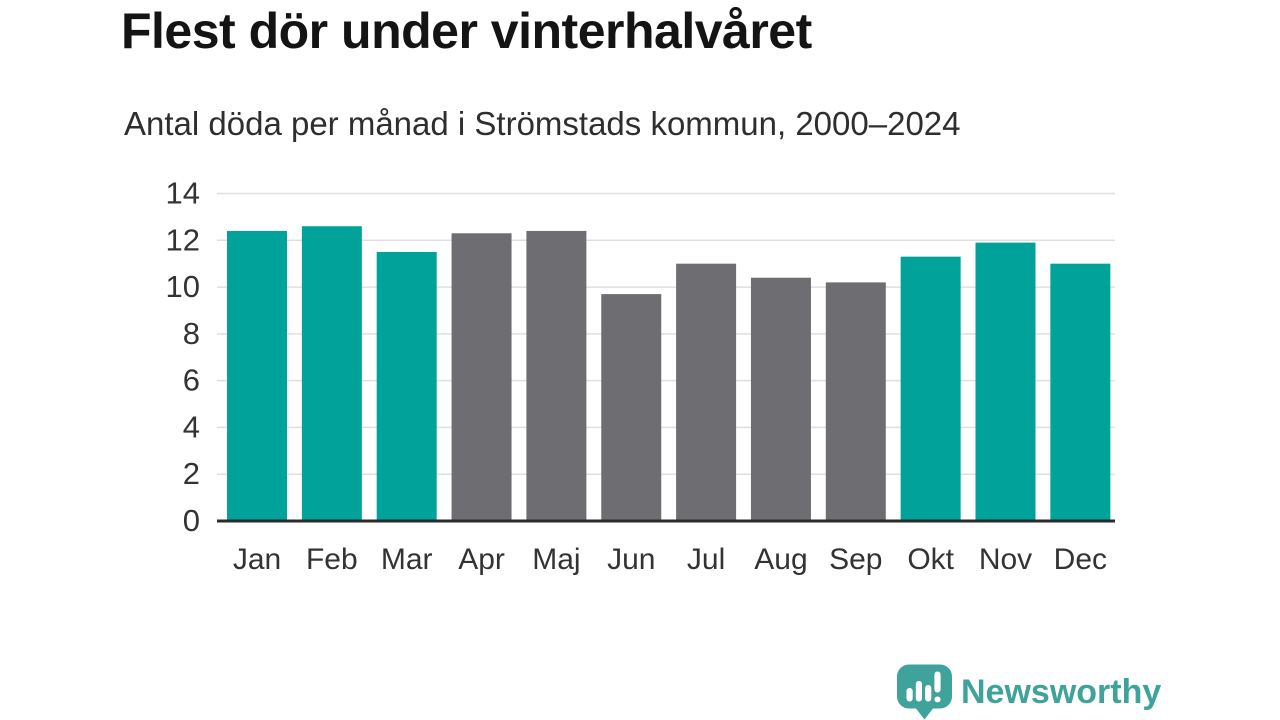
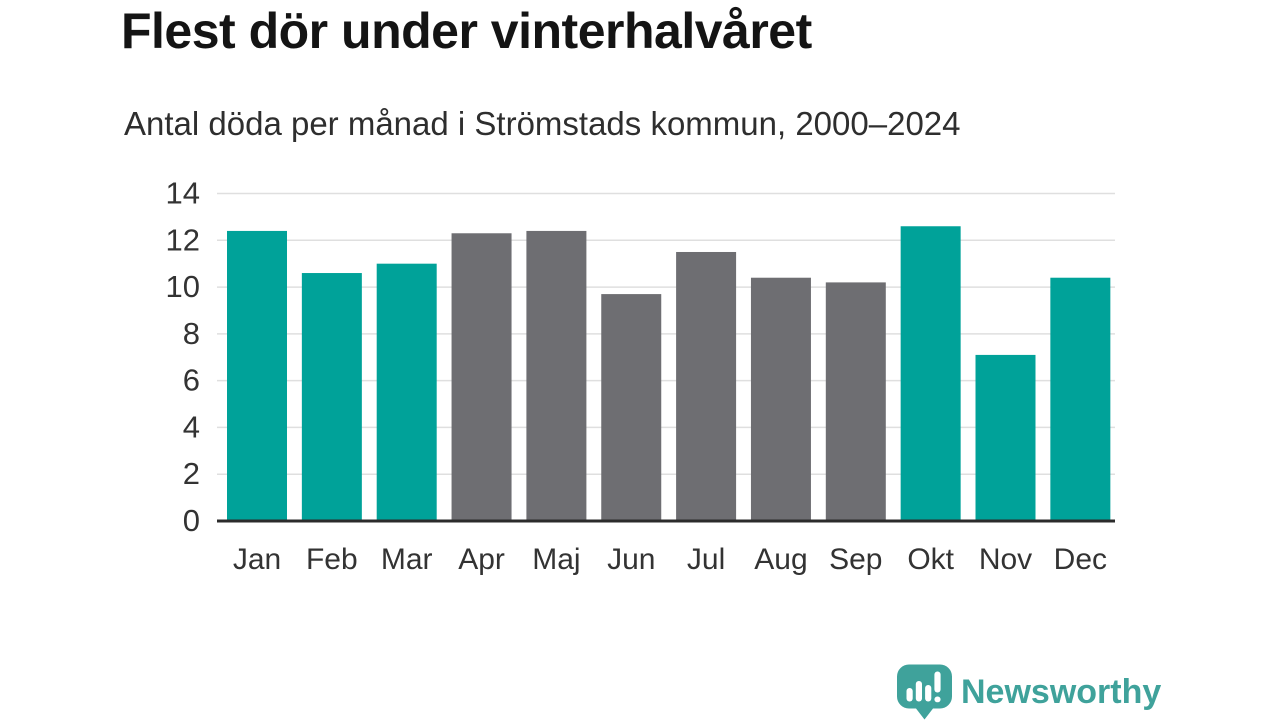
Feb: 12.6 -> 10.6
Mar: 11.5 -> 11.0
Jul: 11.0 -> 11.5
Okt: 11.3 -> 12.6
Nov: 11.9 -> 7.1
Dec: 11.0 -> 10.4
